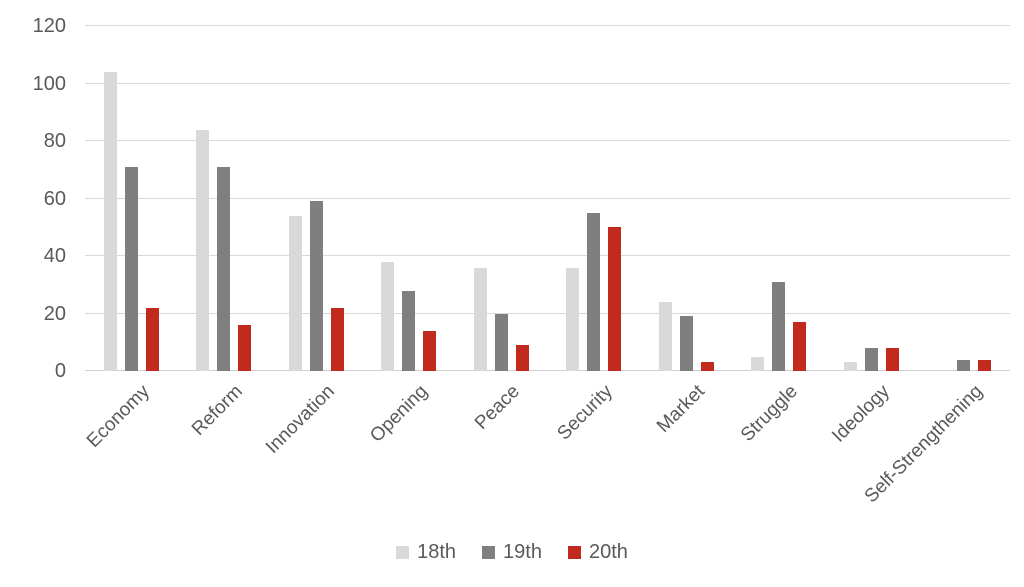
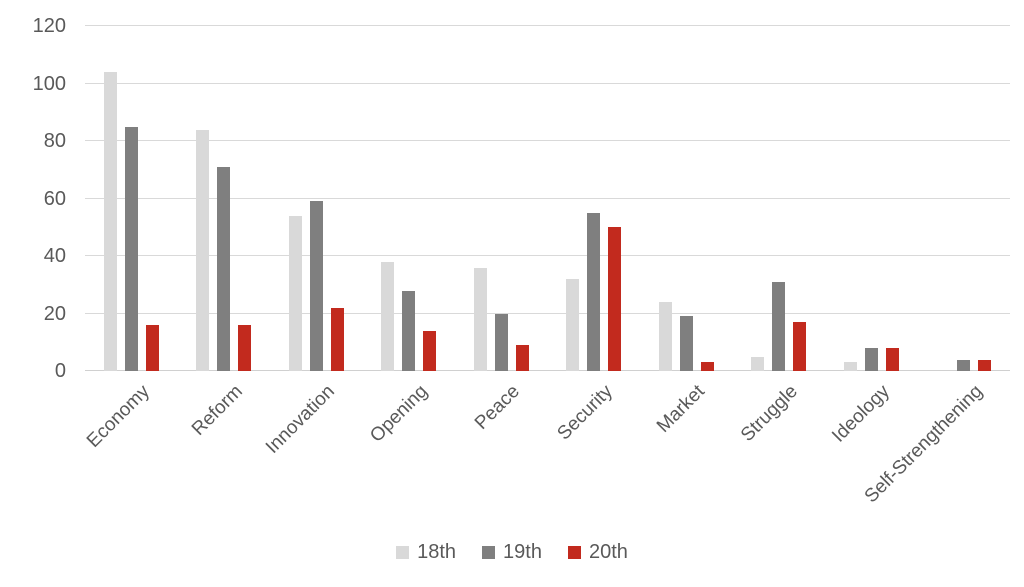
19th/Economy: 71 -> 85
20th/Economy: 22 -> 16
18th/Security: 36 -> 32
